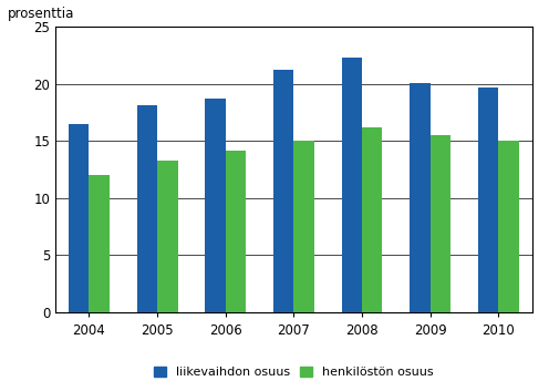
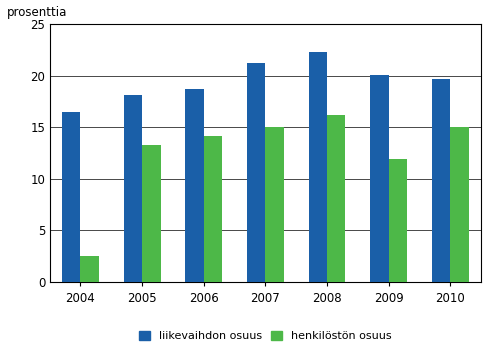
henkilöstön osuus/2004: 12.0 -> 2.5
henkilöstön osuus/2009: 15.5 -> 11.9
